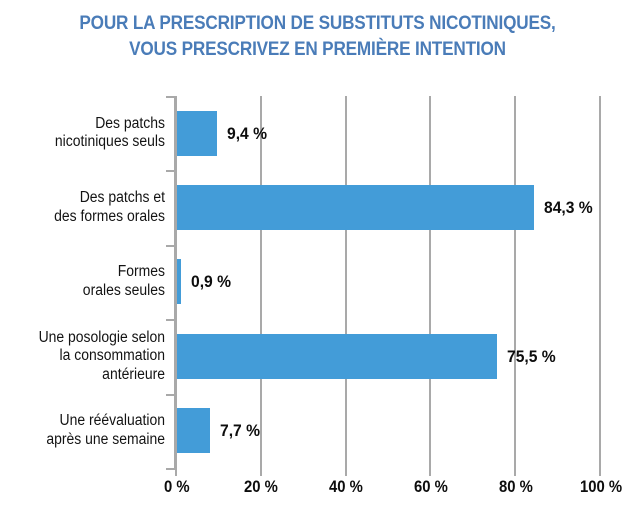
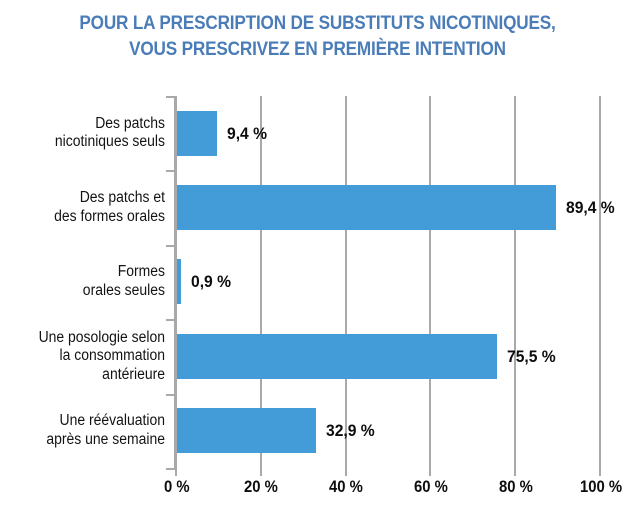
Des patchs et des formes orales: 84,3 -> 89,4
Une réévaluation après une semaine: 7,7 -> 32,9
